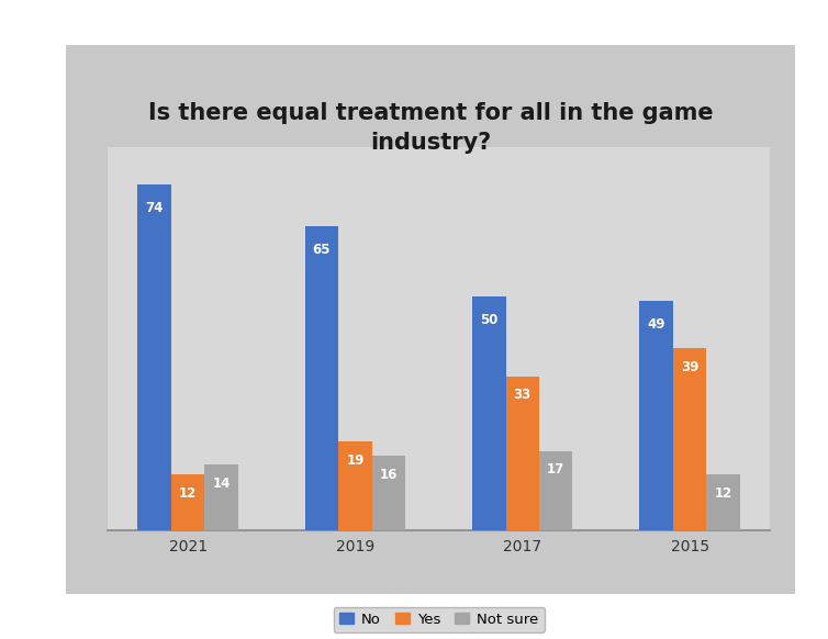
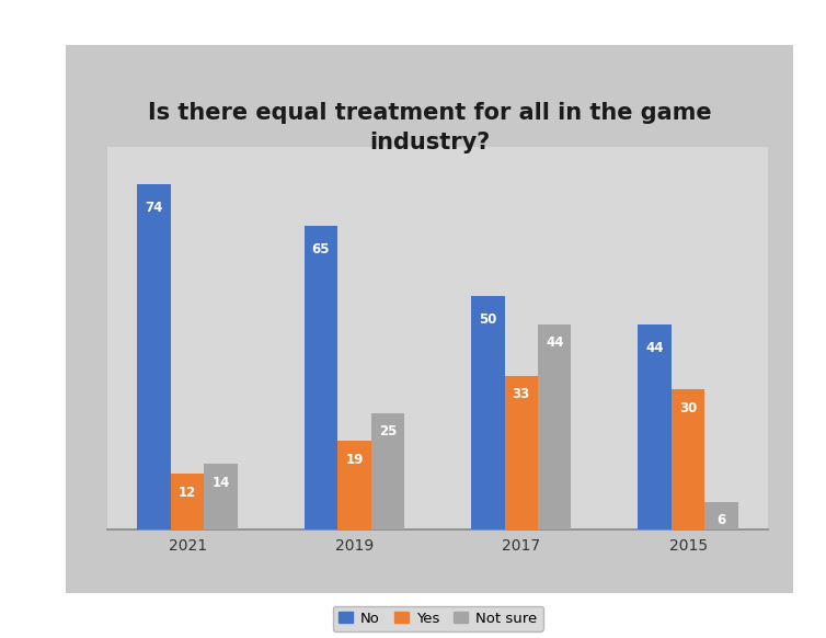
Not sure/2019: 16 -> 25
Not sure/2017: 17 -> 44
No/2015: 49 -> 44
Yes/2015: 39 -> 30
Not sure/2015: 12 -> 6
